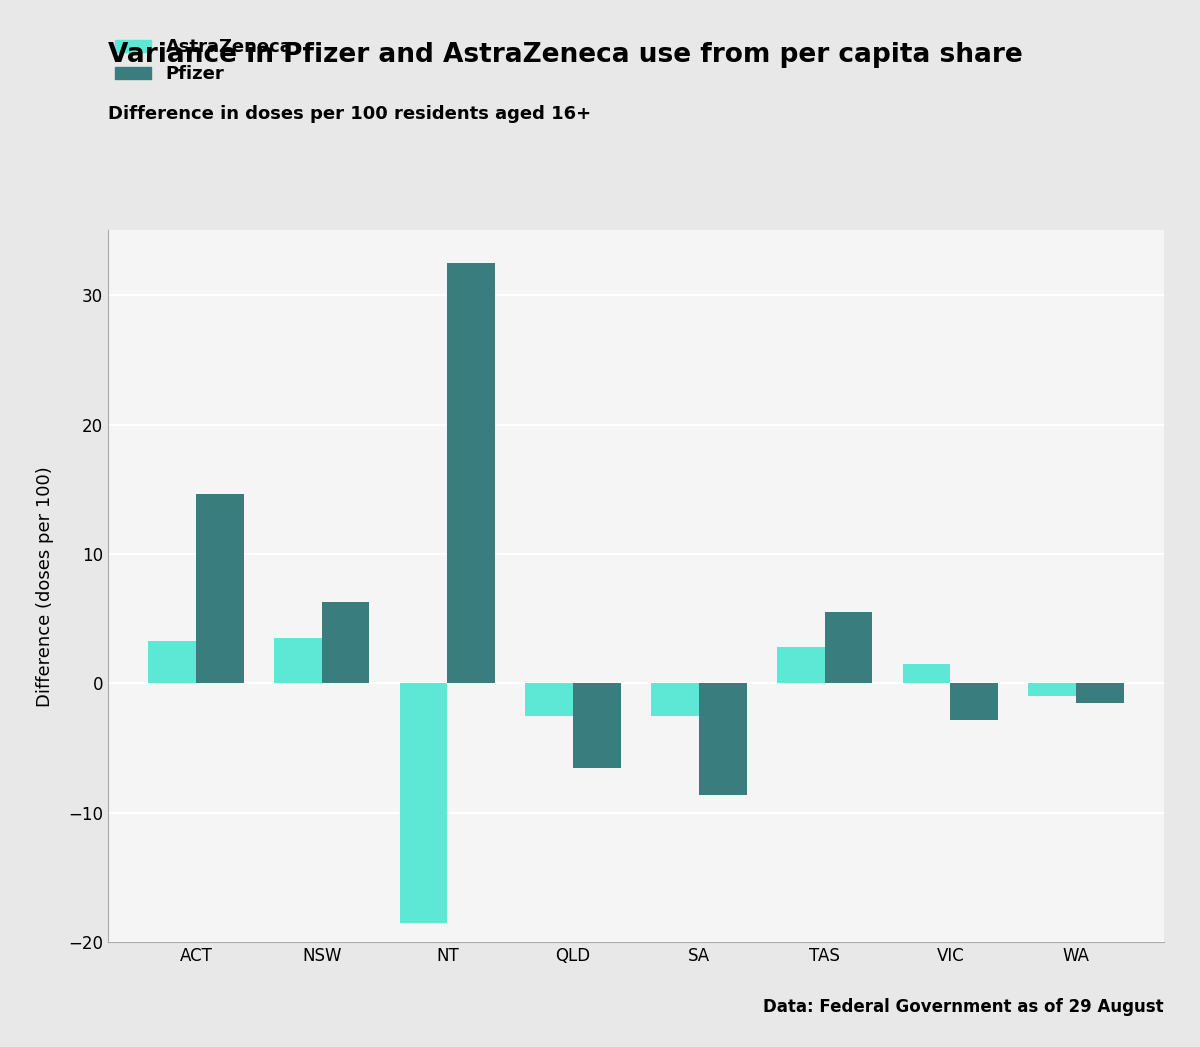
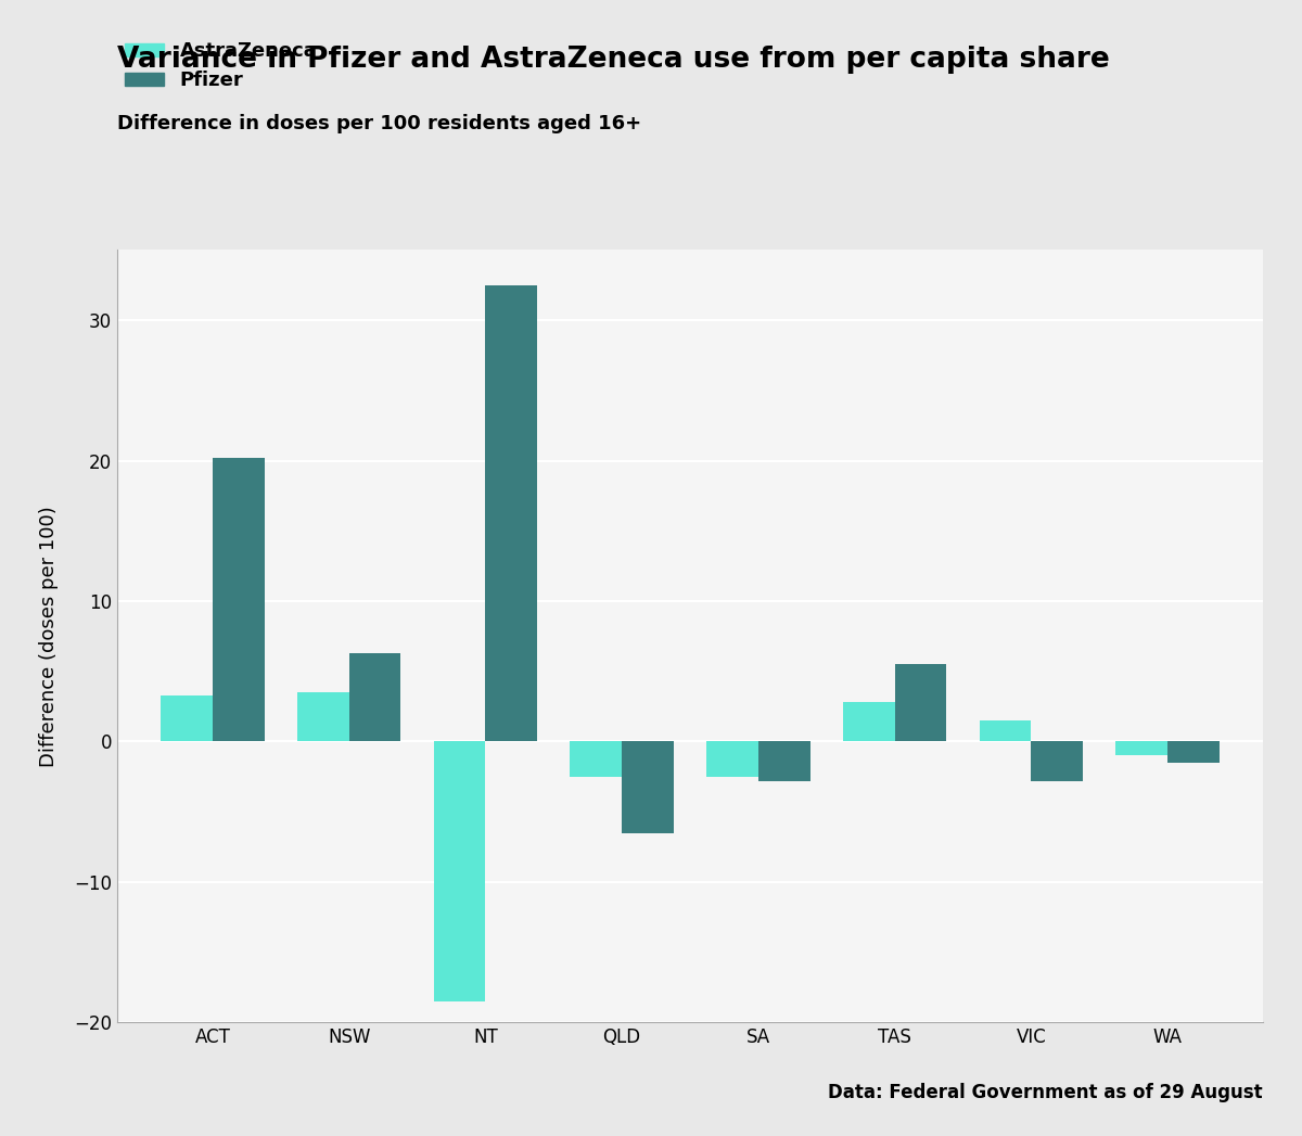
Pfizer/ACT: 14.6 -> 20.2
Pfizer/SA: -8.6 -> -2.8
